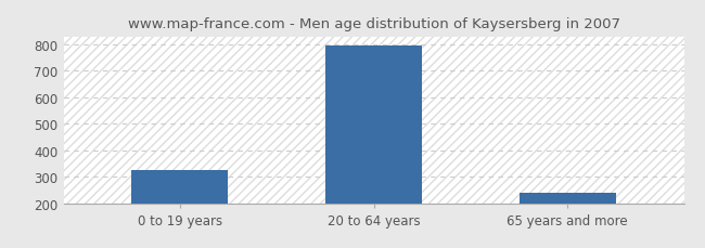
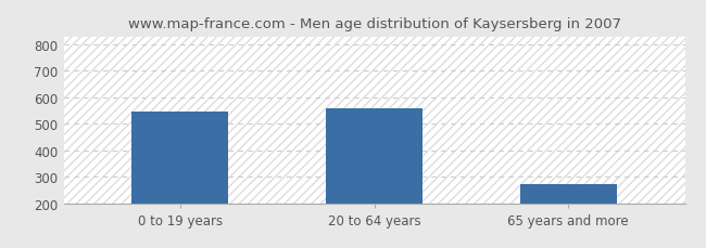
0 to 19 years: 325 -> 545
20 to 64 years: 795 -> 560
65 years and more: 238 -> 270
